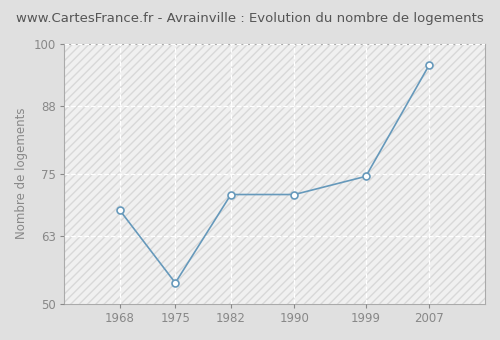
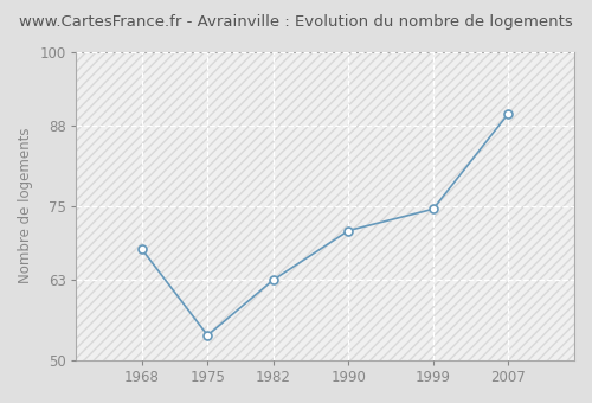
1982: 71.0 -> 63.0
2007: 96.0 -> 90.0
